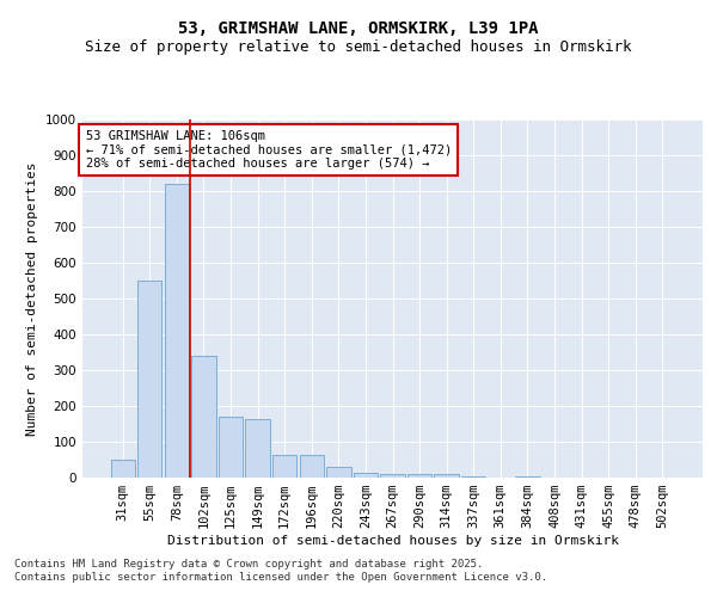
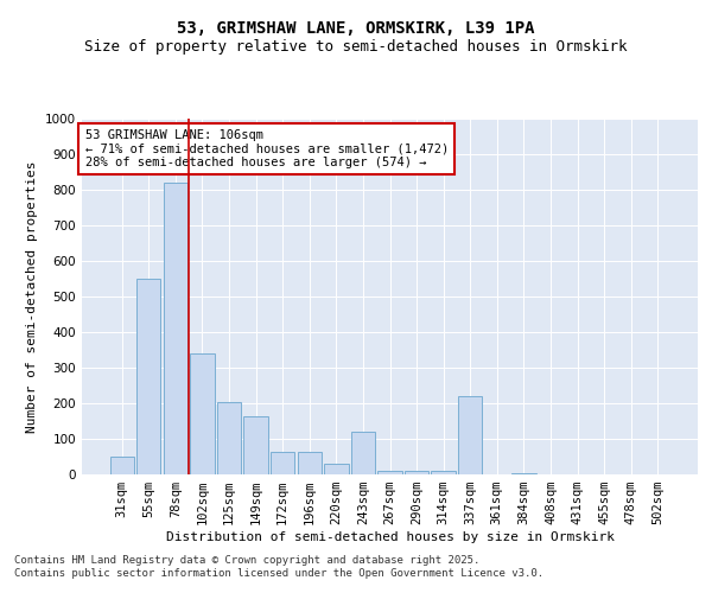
125sqm: 170 -> 205
243sqm: 15 -> 120
337sqm: 5 -> 220
